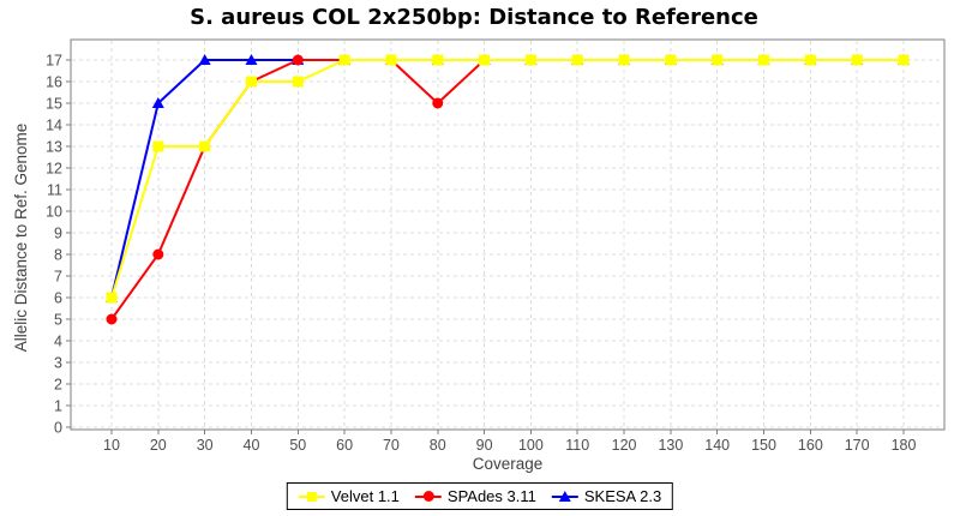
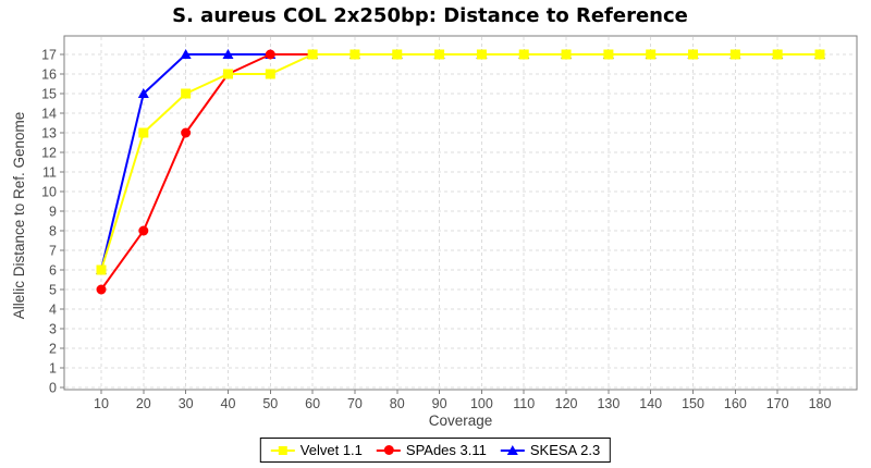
Velvet 1.1/30: 13 -> 15
SPAdes 3.11/80: 15 -> 17
